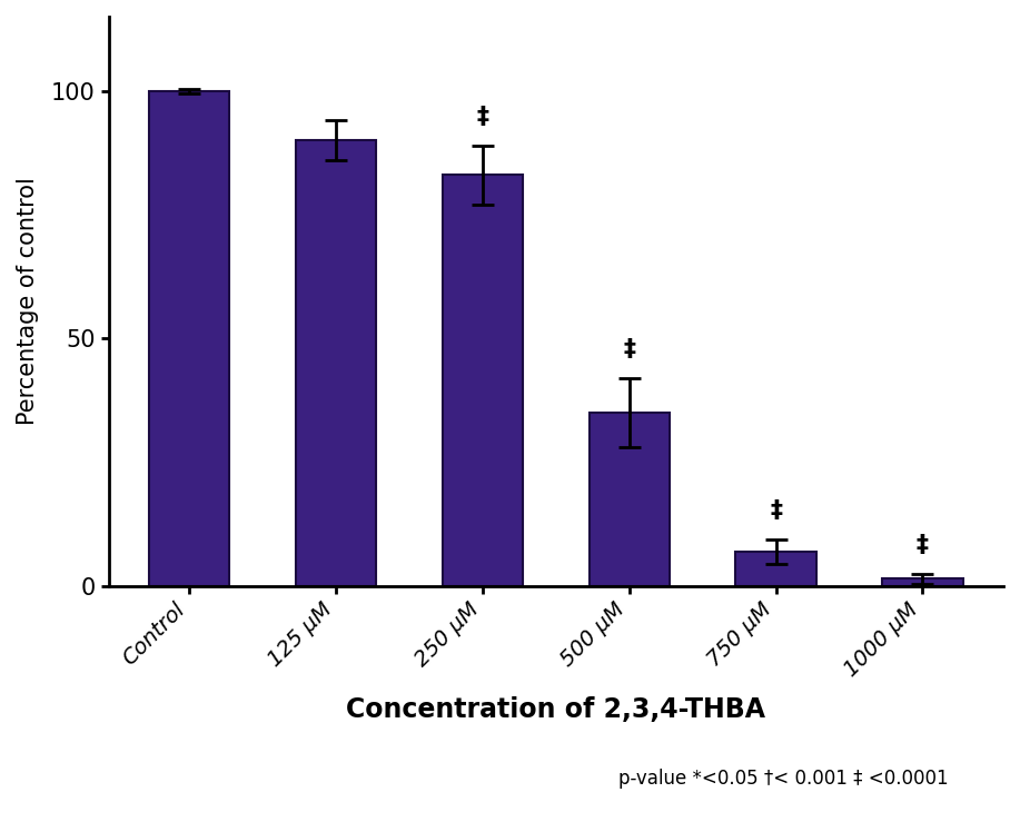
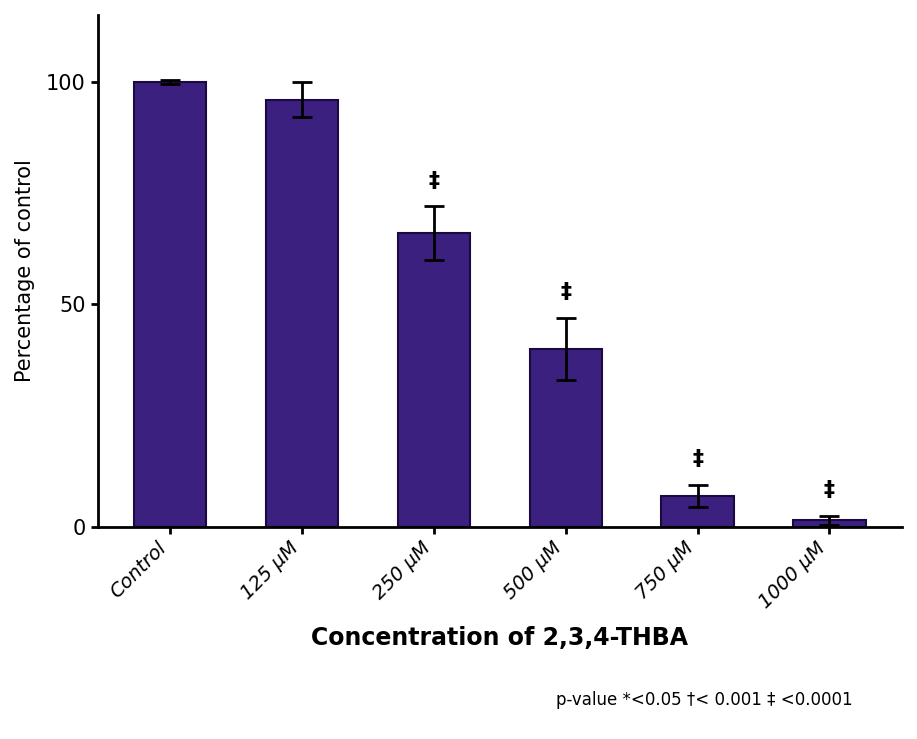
125 μM: 90.0 -> 96.0
250 μM: 83.0 -> 66.0
500 μM: 35.0 -> 40.0
